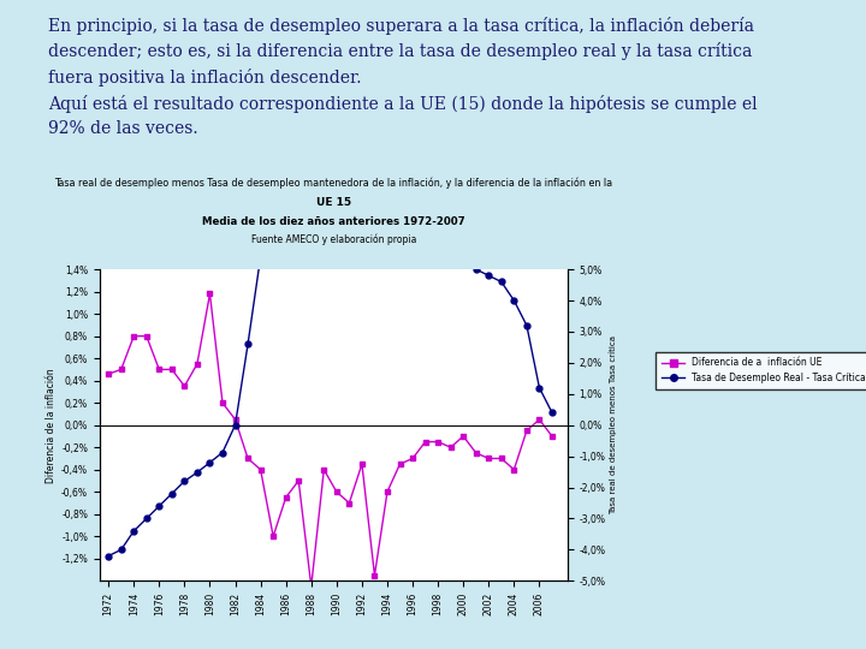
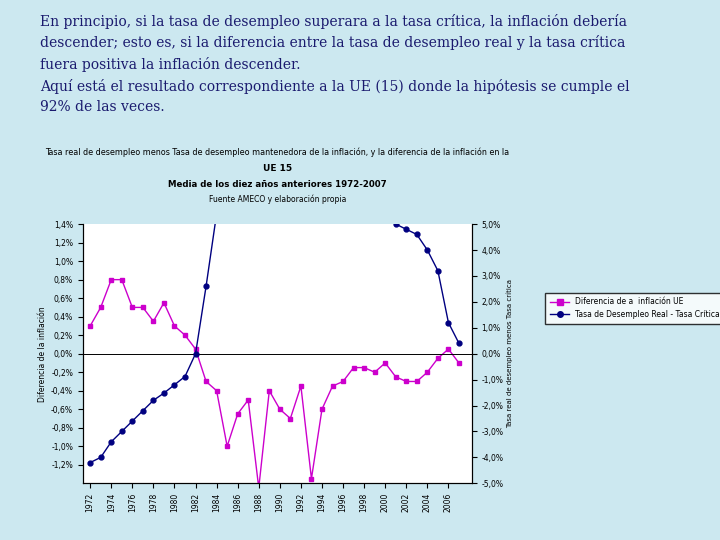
Diferencia de a inflación UE/1972: 0,46% -> 0,30%
Diferencia de a inflación UE/1980: 1,18% -> 0,30%
Diferencia de a inflación UE/2004: -0,40% -> -0,20%
